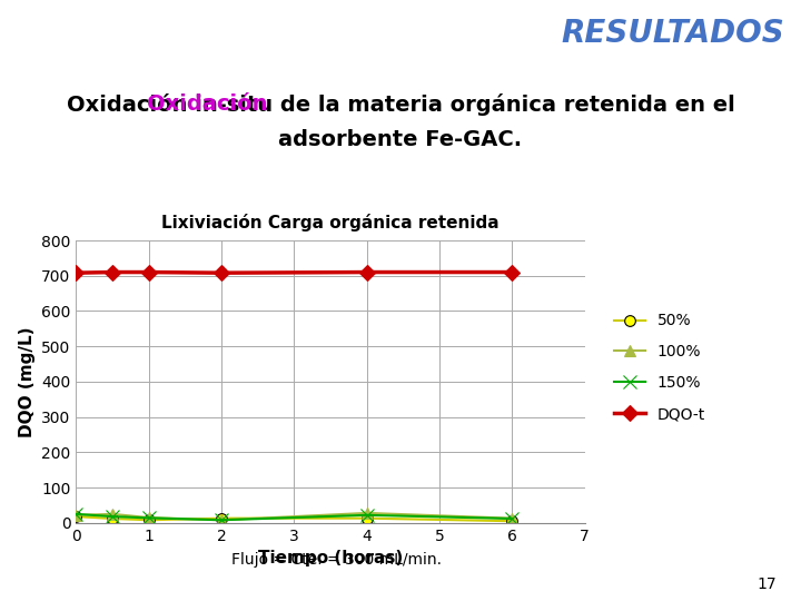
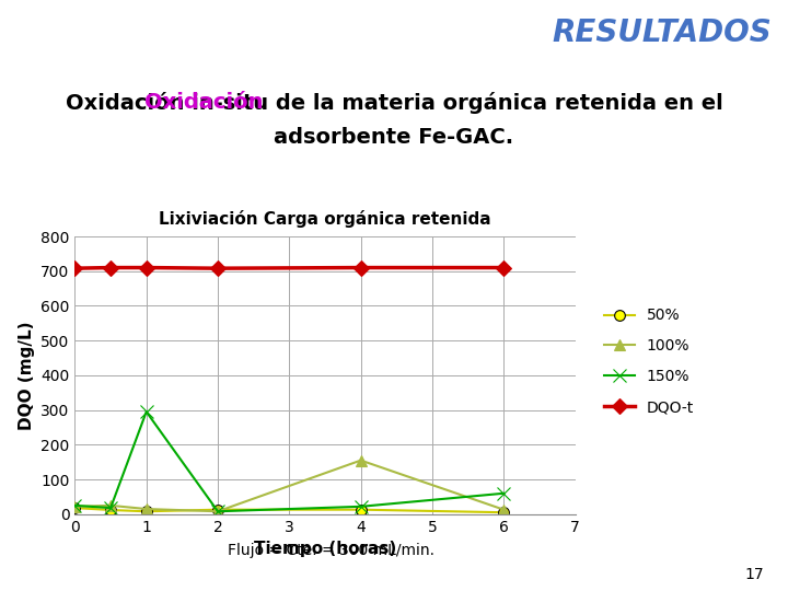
150%/1: 14 -> 295
100%/4: 28 -> 155
150%/6: 12 -> 60
